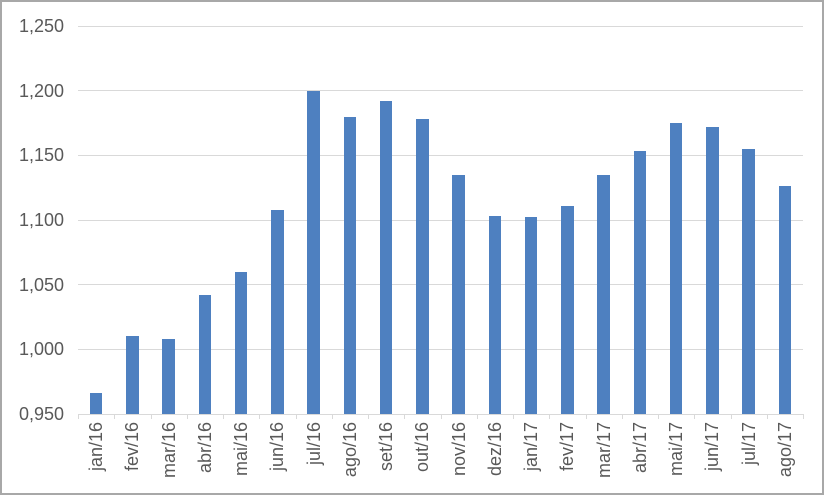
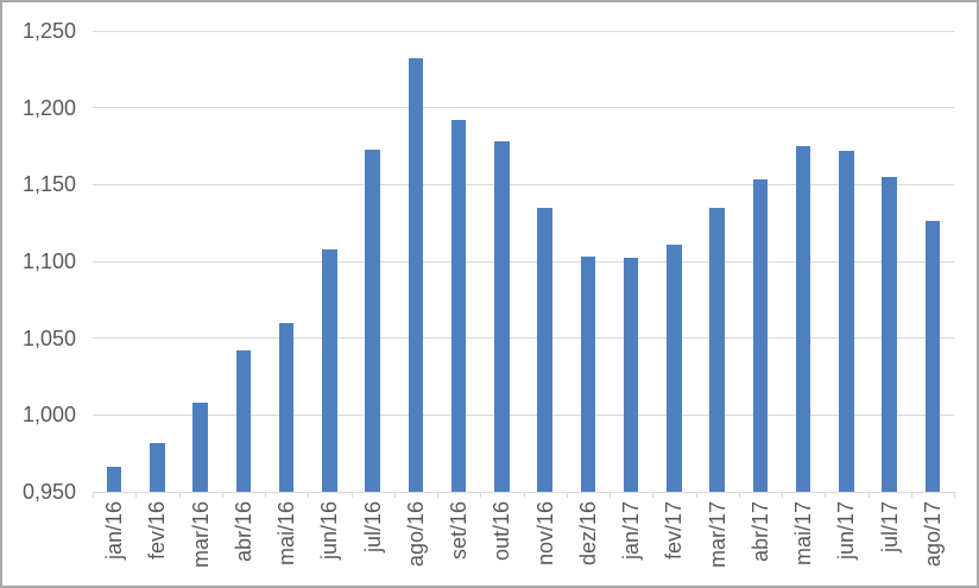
fev/16: 1,01 -> 0,98
jul/16: 1,20 -> 1,17
ago/16: 1,18 -> 1,23
